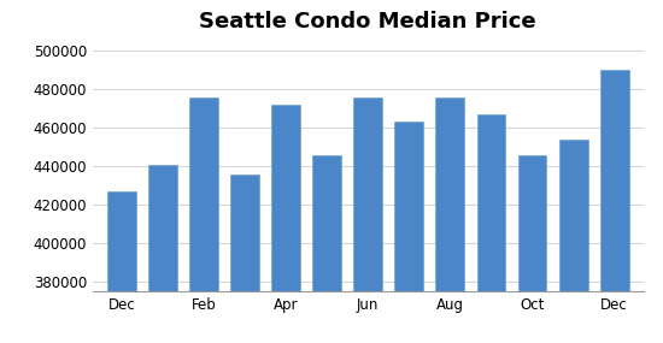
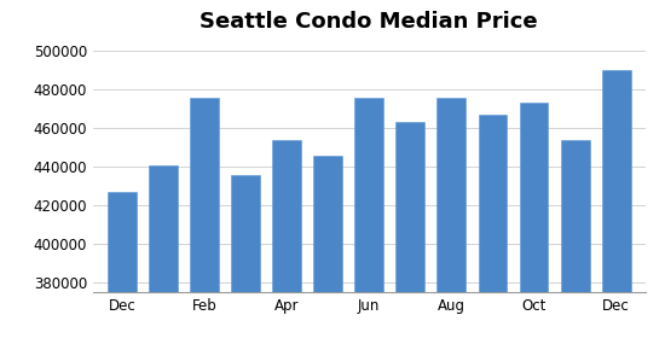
Apr: 472000 -> 454000
Oct: 446000 -> 473000
